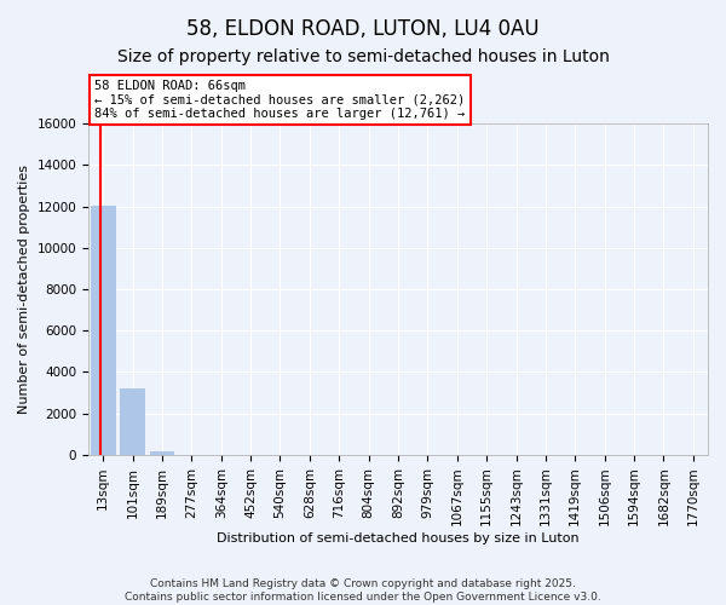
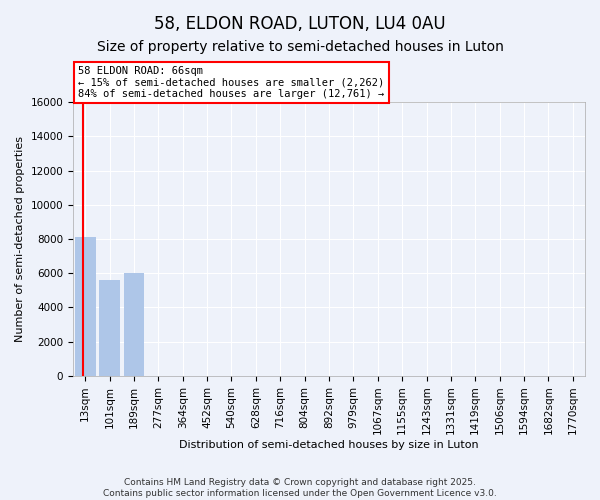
13sqm: 12000 -> 8100
101sqm: 3200 -> 5600
189sqm: 200 -> 6000
